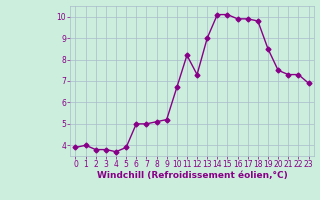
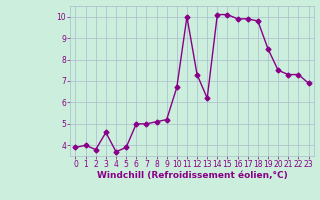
3: 3.8 -> 4.6
11: 8.2 -> 10.0
13: 9.0 -> 6.2
